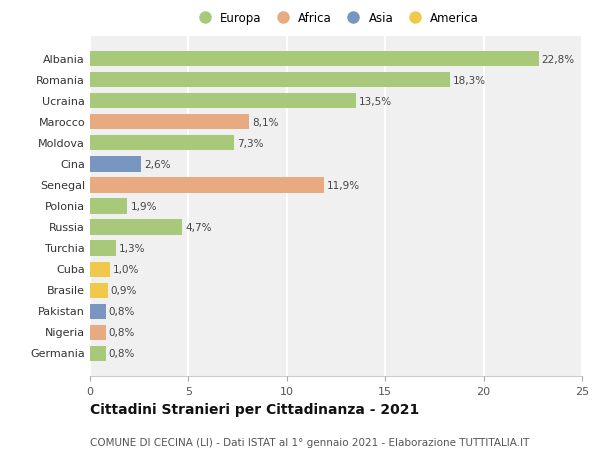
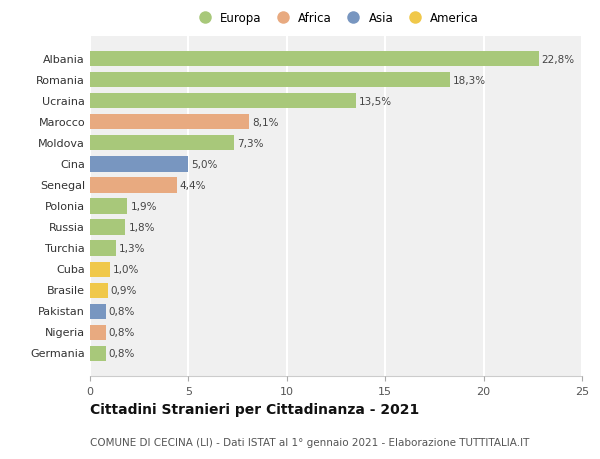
Cina: 2,6% -> 5,0%
Senegal: 11,9% -> 4,4%
Russia: 4,7% -> 1,8%
